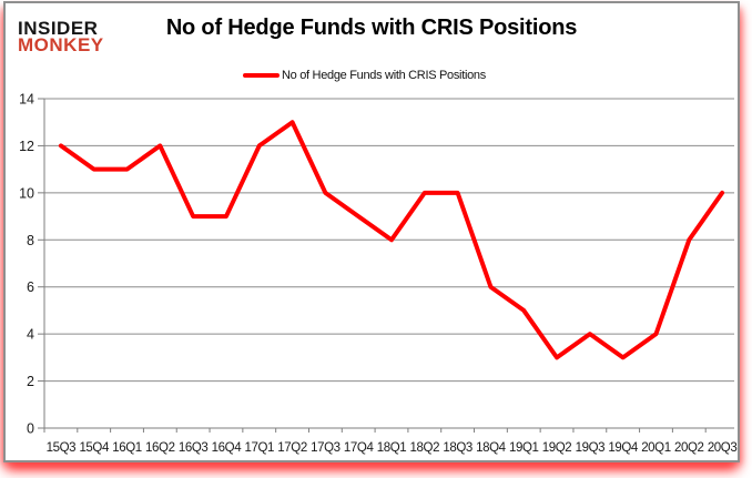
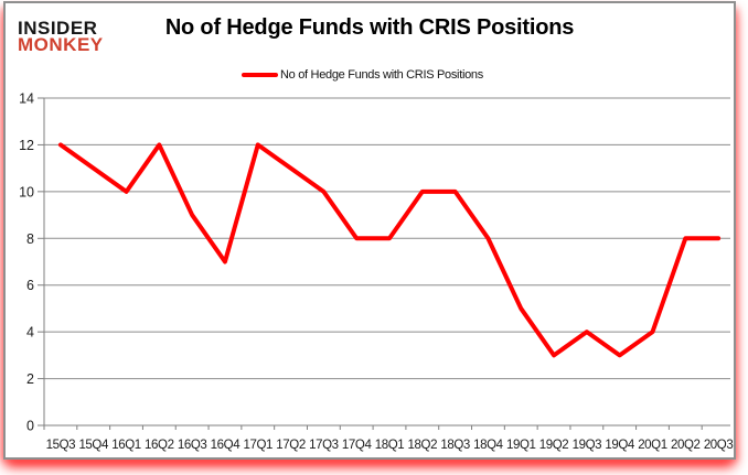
16Q1: 11 -> 10
16Q4: 9 -> 7
17Q2: 13 -> 11
17Q4: 9 -> 8
18Q4: 6 -> 8
20Q3: 10 -> 8
